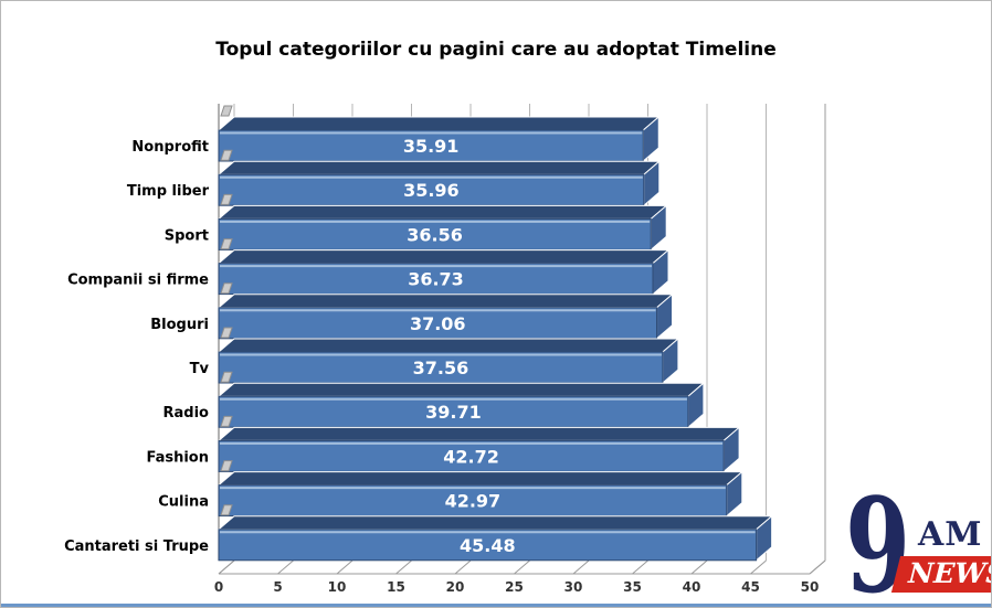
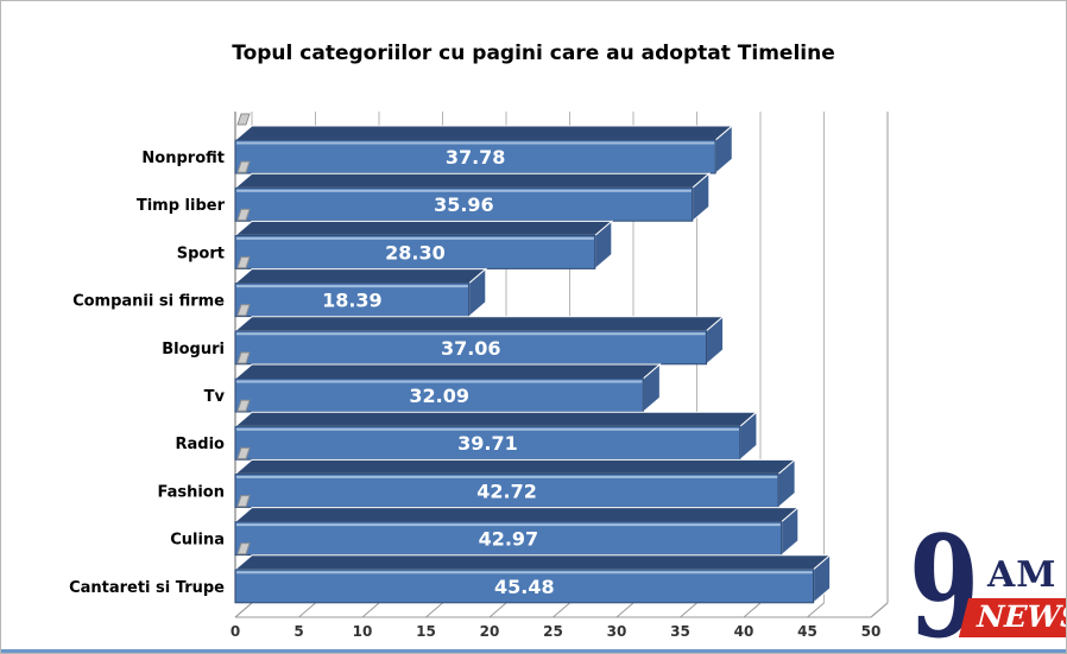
Nonprofit: 35.91 -> 37.78
Sport: 36.56 -> 28.30
Companii si firme: 36.73 -> 18.39
Tv: 37.56 -> 32.09
